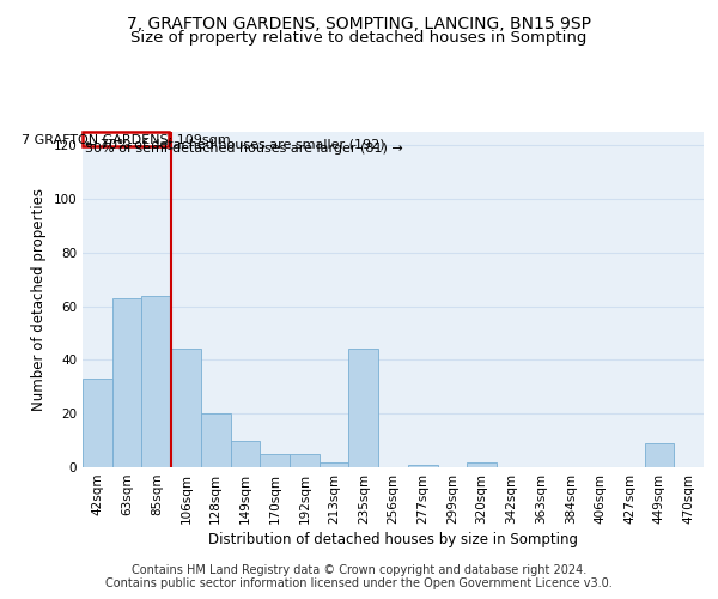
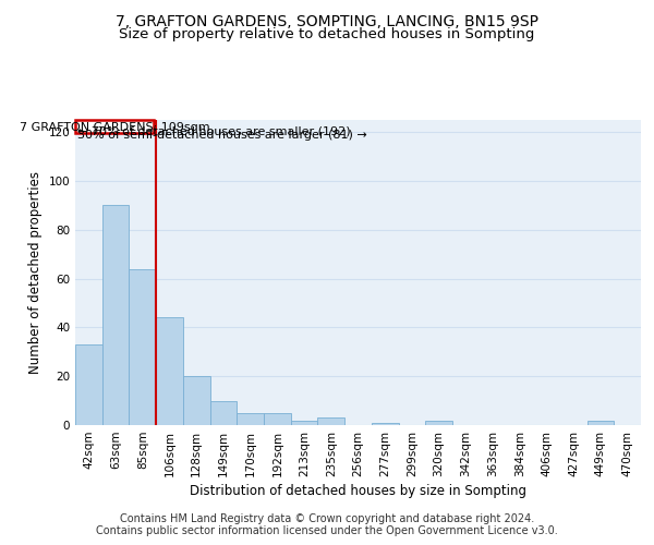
63sqm: 63 -> 90
235sqm: 44 -> 3
449sqm: 9 -> 2
